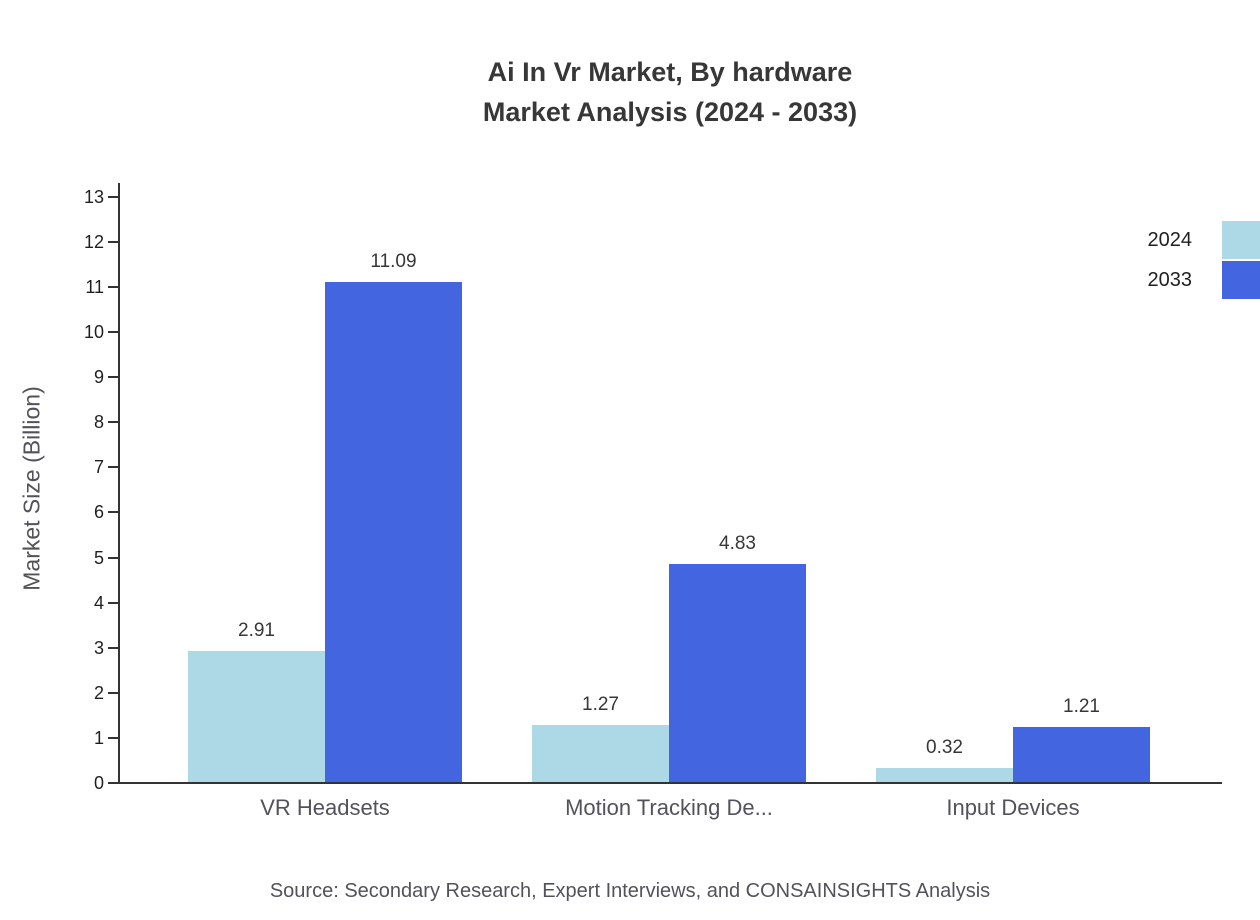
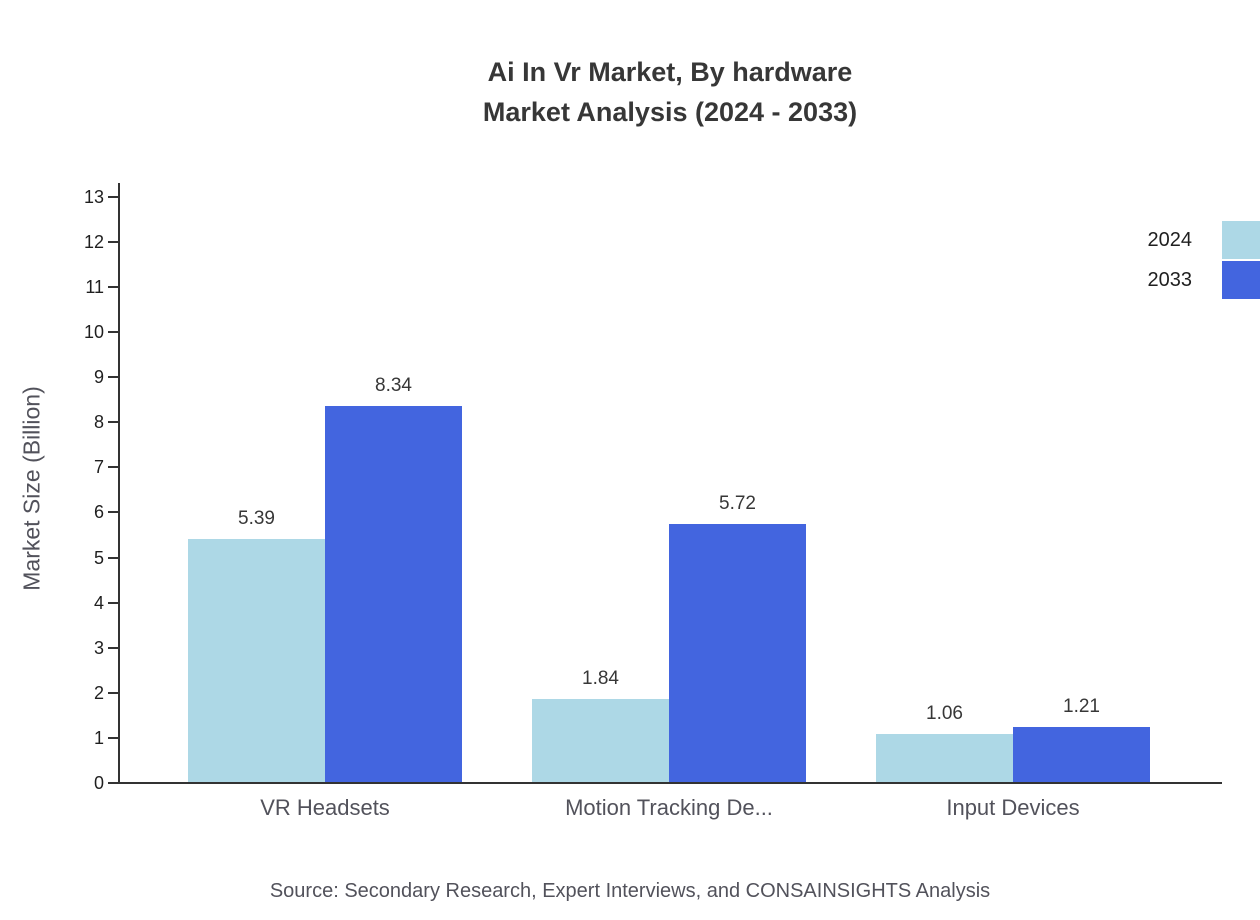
2024/VR Headsets: 2.91 -> 5.39
2033/VR Headsets: 11.09 -> 8.34
2024/Motion Tracking De...: 1.27 -> 1.84
2033/Motion Tracking De...: 4.83 -> 5.72
2024/Input Devices: 0.32 -> 1.06
